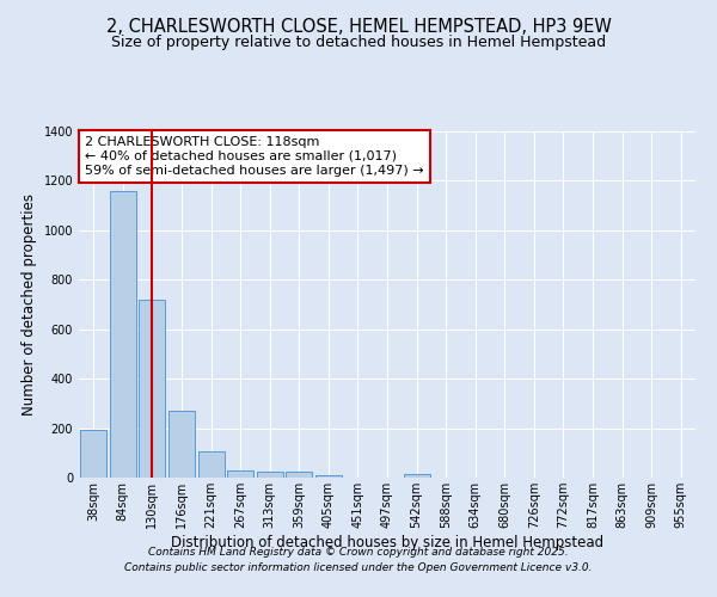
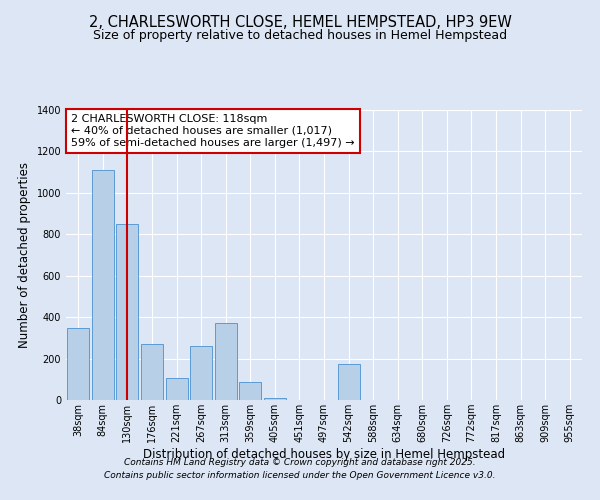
38sqm: 195 -> 350
84sqm: 1160 -> 1110
130sqm: 720 -> 850
267sqm: 30 -> 260
313sqm: 25 -> 370
359sqm: 25 -> 85
542sqm: 15 -> 175
